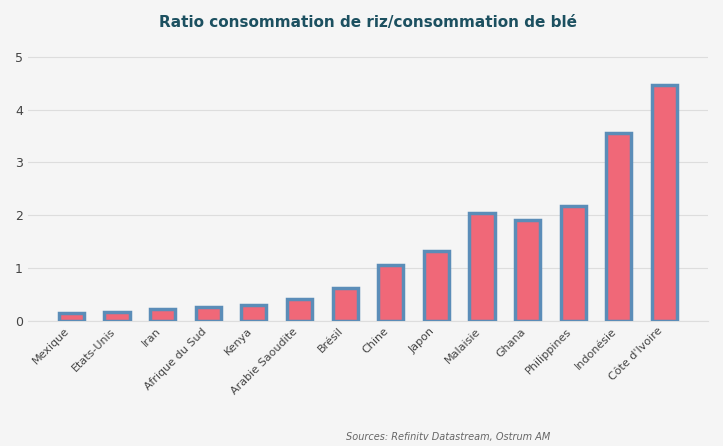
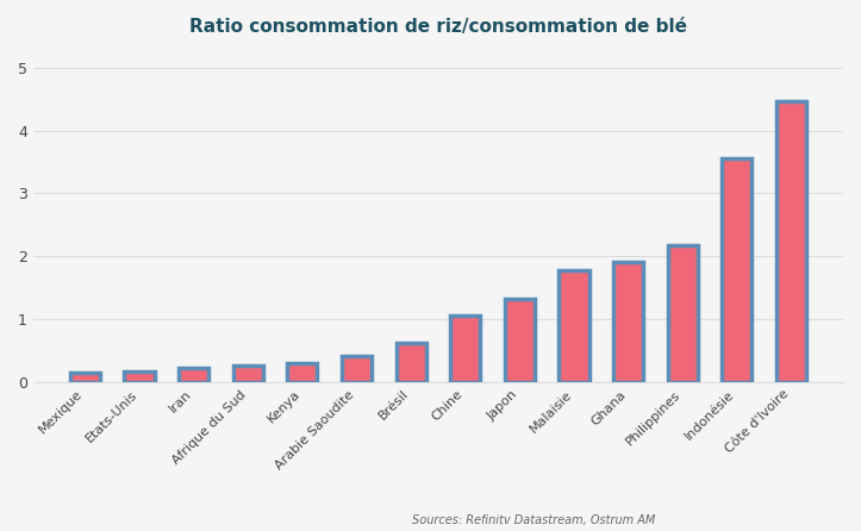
Malaisie: 2.04 -> 1.78
